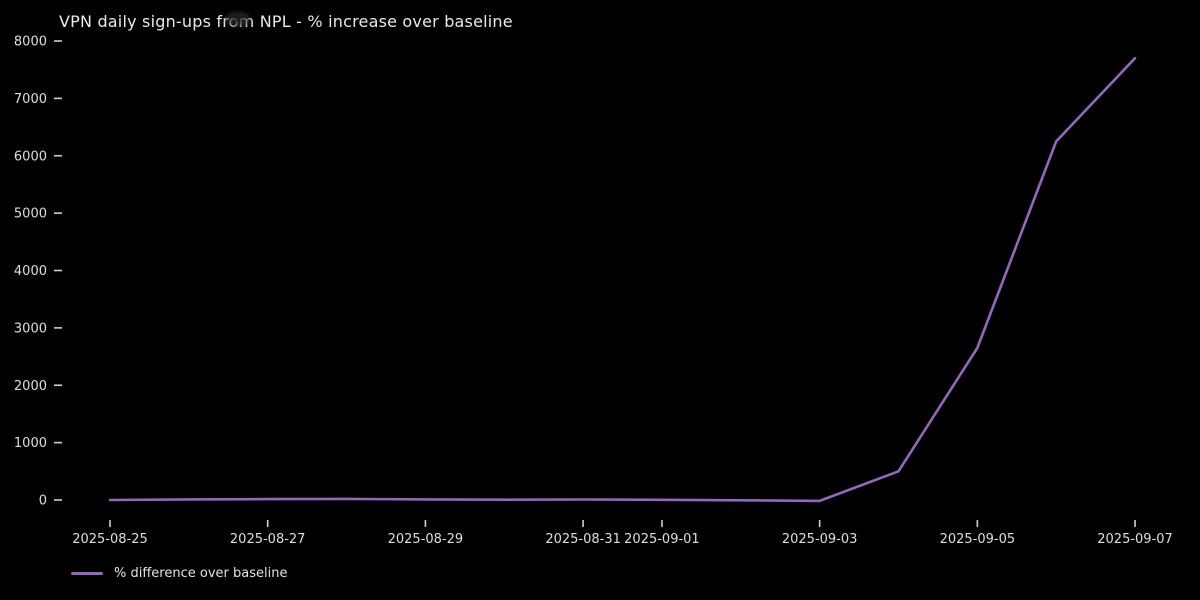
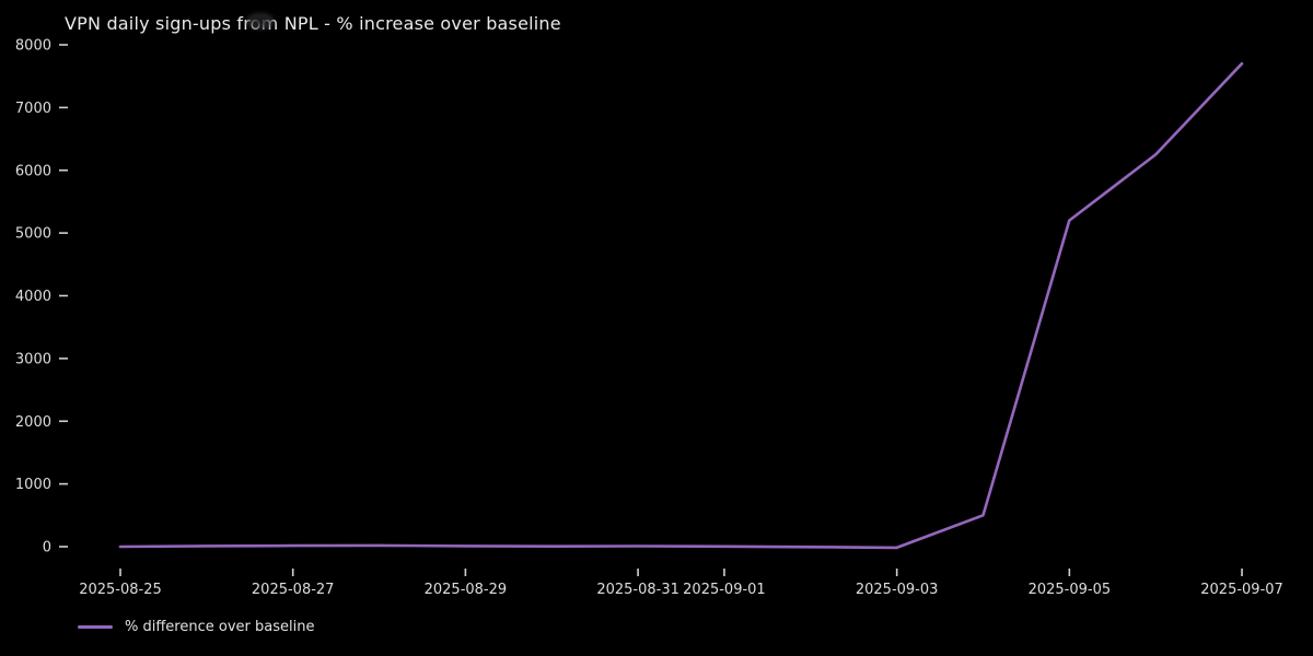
2025-09-05: 2600 -> 5200
